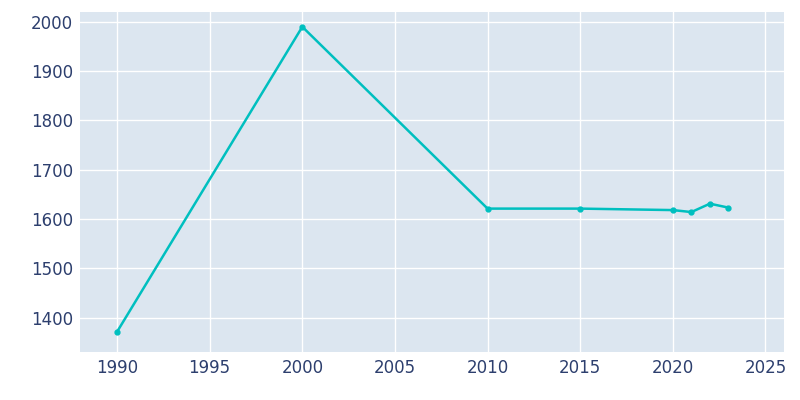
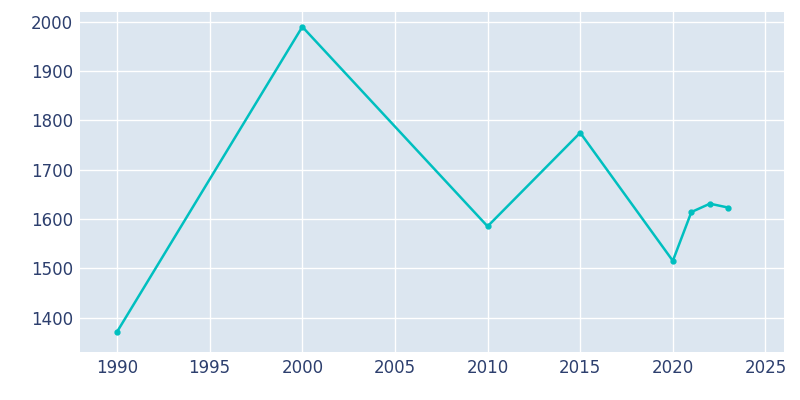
2010: 1621 -> 1585
2015: 1621 -> 1775
2020: 1618 -> 1515
